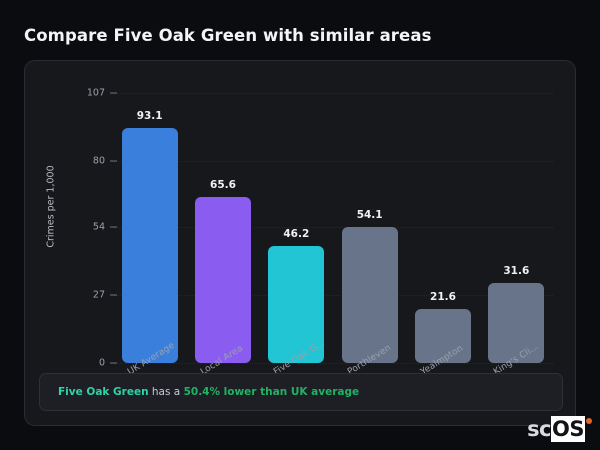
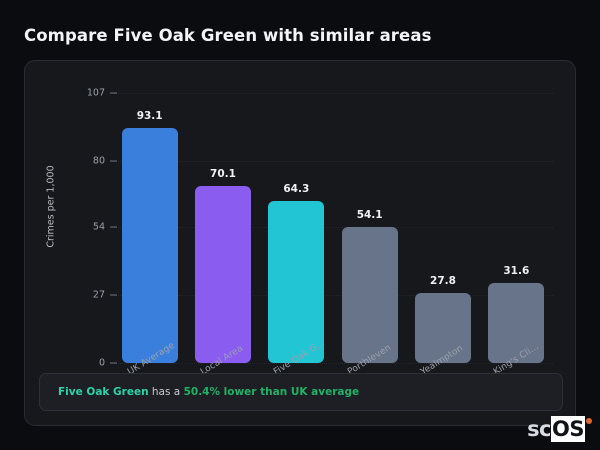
Local Area: 65.6 -> 70.1
Five Oak G...: 46.2 -> 64.3
Yealmpton: 21.6 -> 27.8
